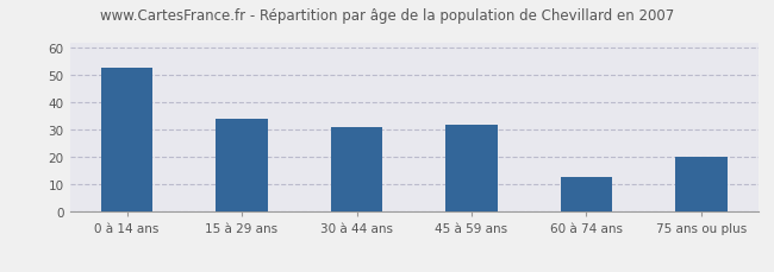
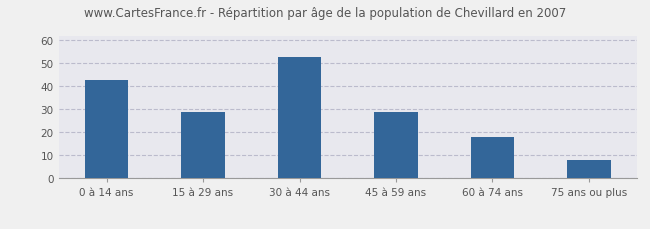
0 à 14 ans: 53 -> 43
15 à 29 ans: 34 -> 29
30 à 44 ans: 31 -> 53
45 à 59 ans: 32 -> 29
60 à 74 ans: 13 -> 18
75 ans ou plus: 20 -> 8
